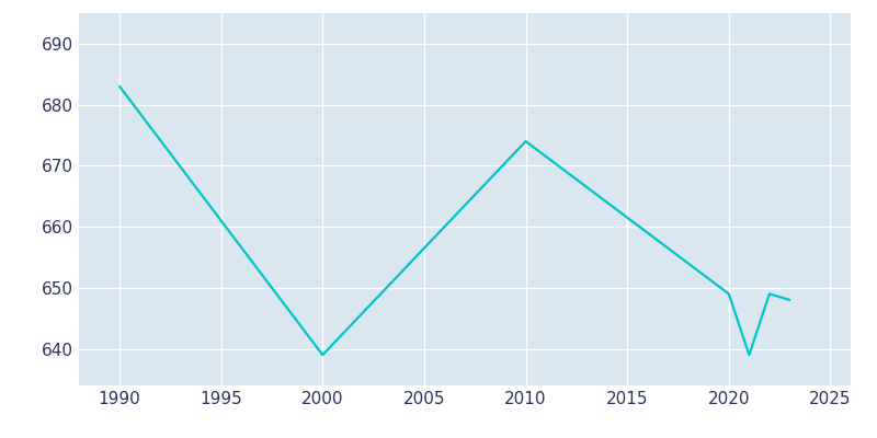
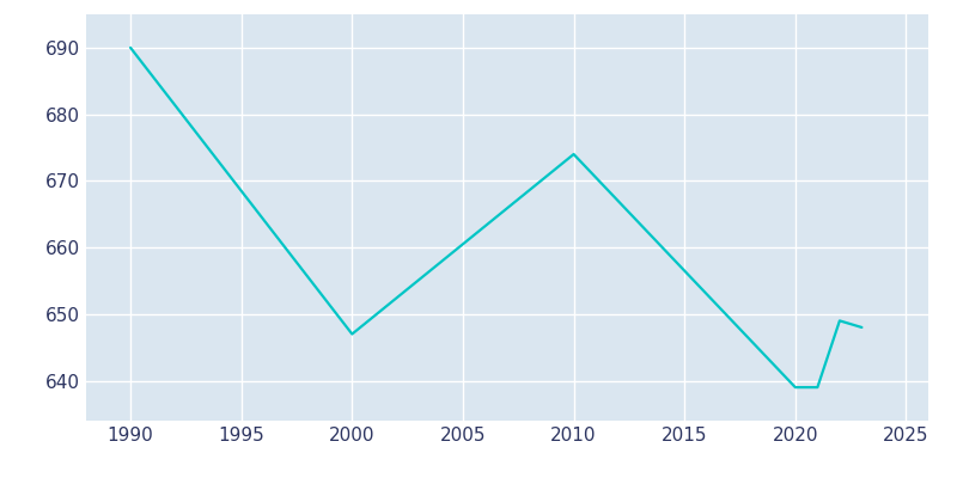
1990: 683 -> 690
2000: 639 -> 647
2020: 649 -> 639
